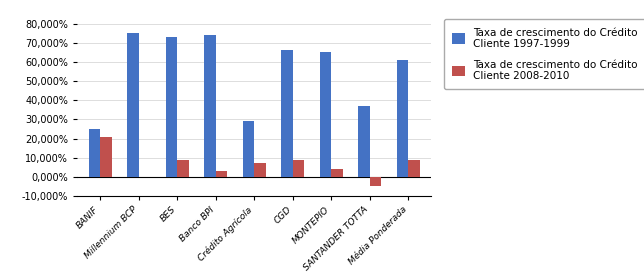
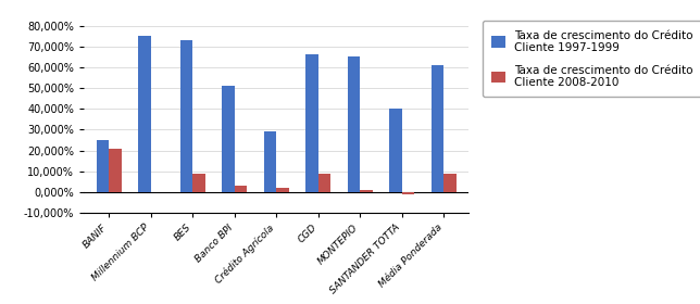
Taxa de crescimento do Crédito Cliente 1997-1999/Banco BPI: 74,000% -> 51,000%
Taxa de crescimento do Crédito Cliente 2008-2010/Crédito Agrícola: 7,000% -> 2,000%
Taxa de crescimento do Crédito Cliente 2008-2010/MONTEPIO: 4,000% -> 1,000%
Taxa de crescimento do Crédito Cliente 1997-1999/SANTANDER TOTTA: 37,000% -> 40,000%
Taxa de crescimento do Crédito Cliente 2008-2010/SANTANDER TOTTA: -5,000% -> -1,000%
